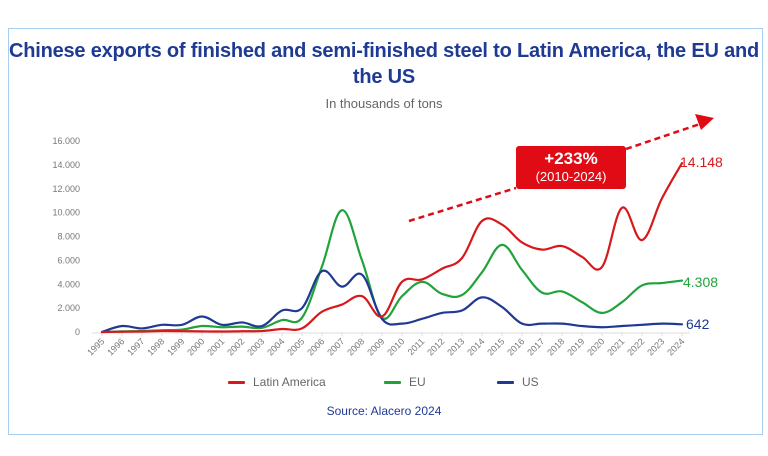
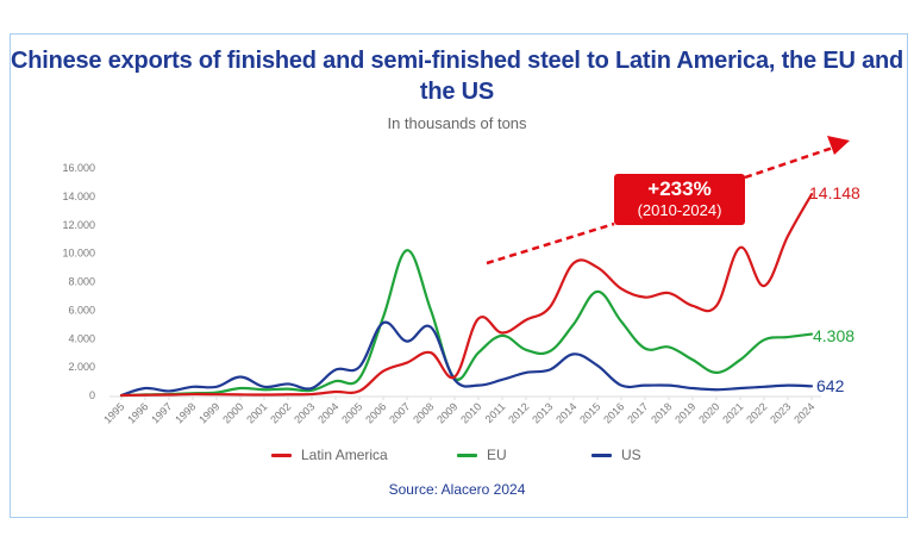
Latin America/2010: 4200 -> 5400
Latin America/2020: 5400 -> 6300
